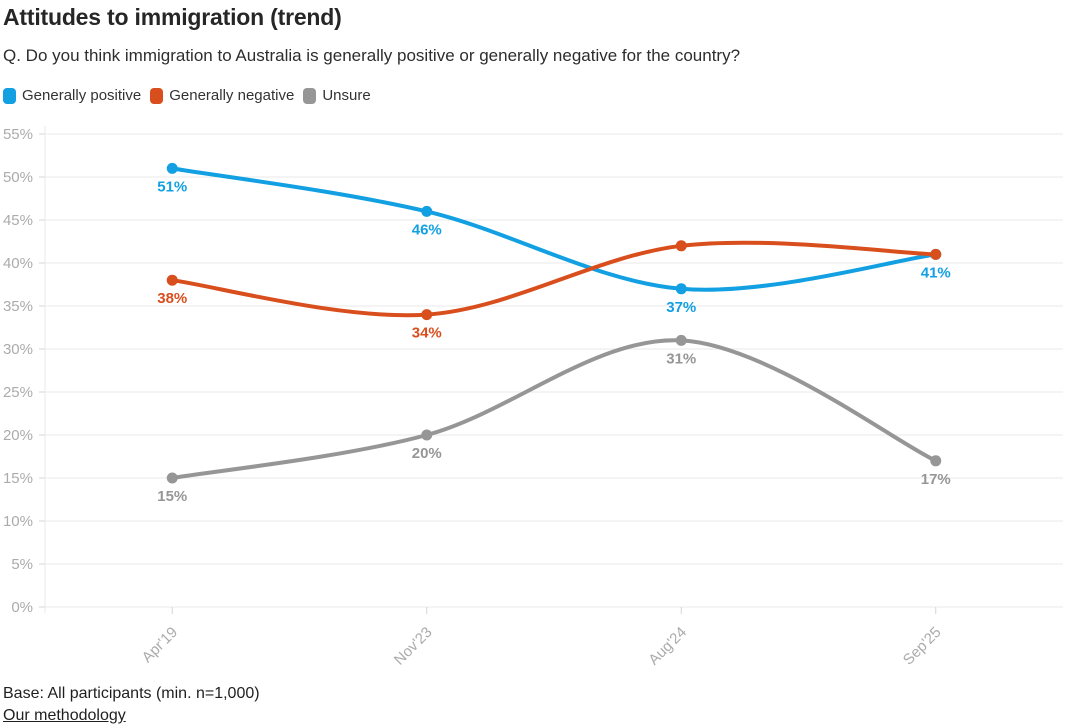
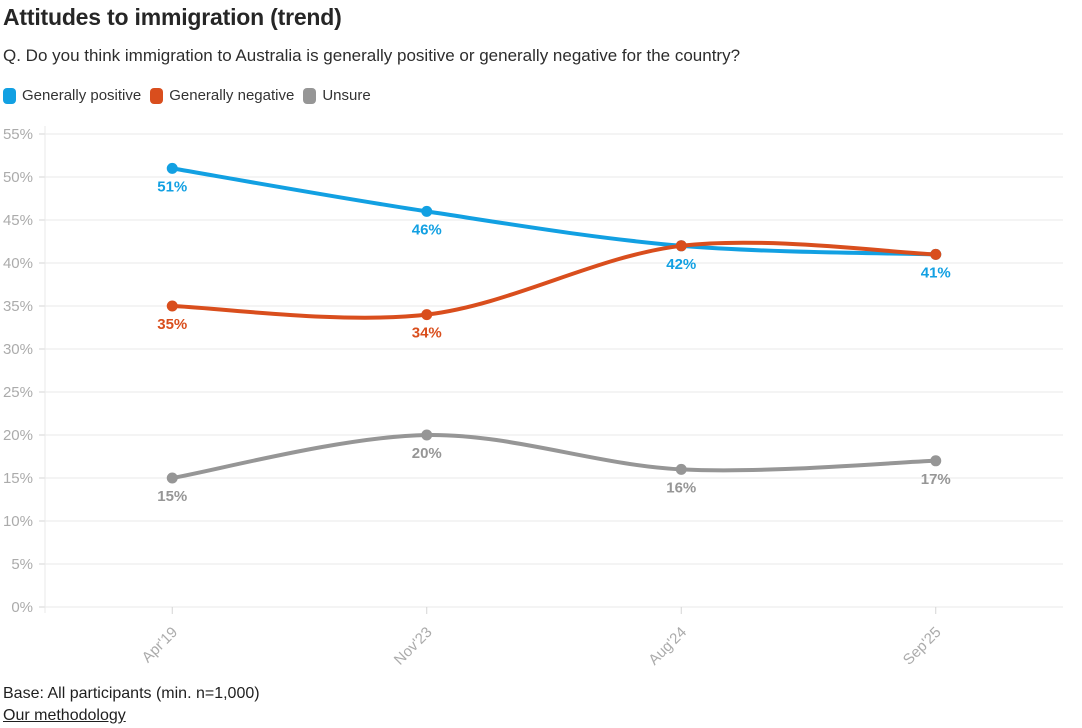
Generally negative/Apr'19: 38% -> 35%
Generally positive/Aug'24: 37% -> 42%
Unsure/Aug'24: 31% -> 16%
